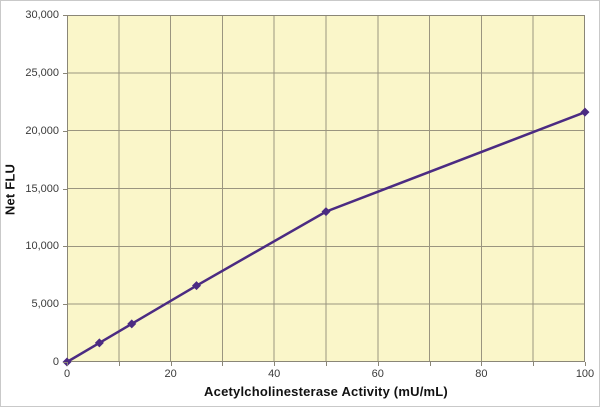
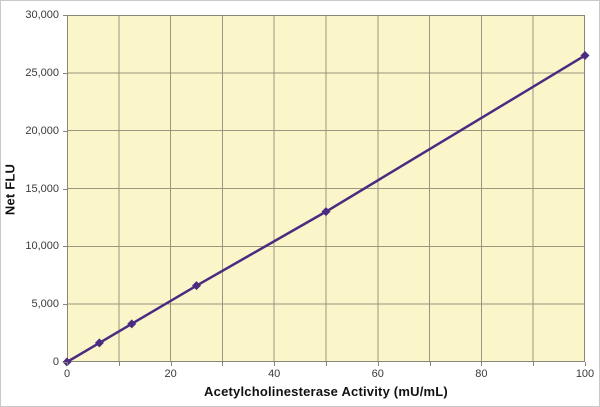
100: 21600 -> 26500
